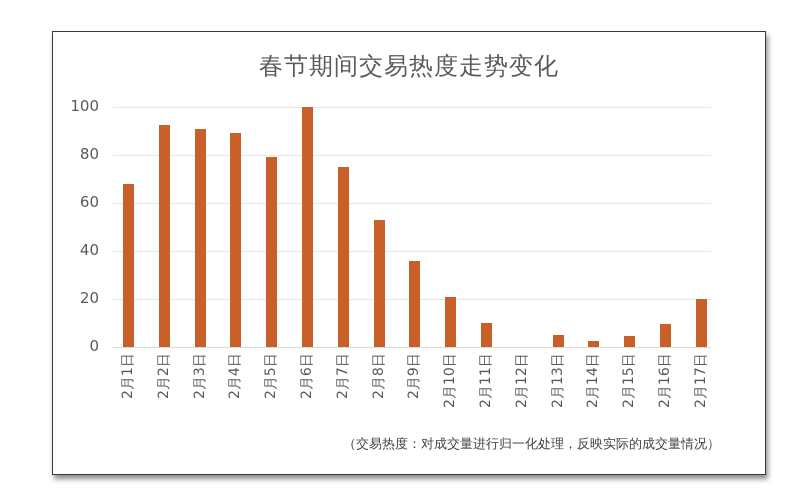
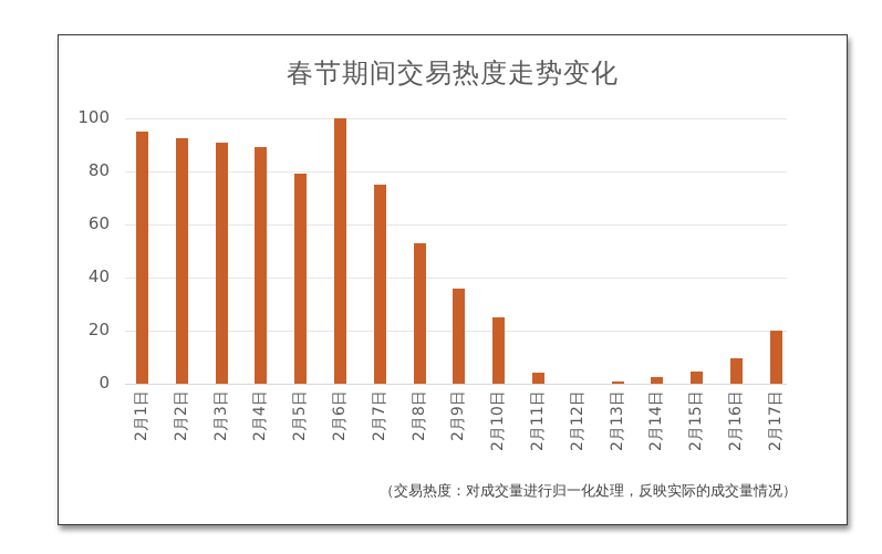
2月1日: 68 -> 95
2月10日: 21 -> 25
2月11日: 10 -> 4
2月13日: 5 -> 1
